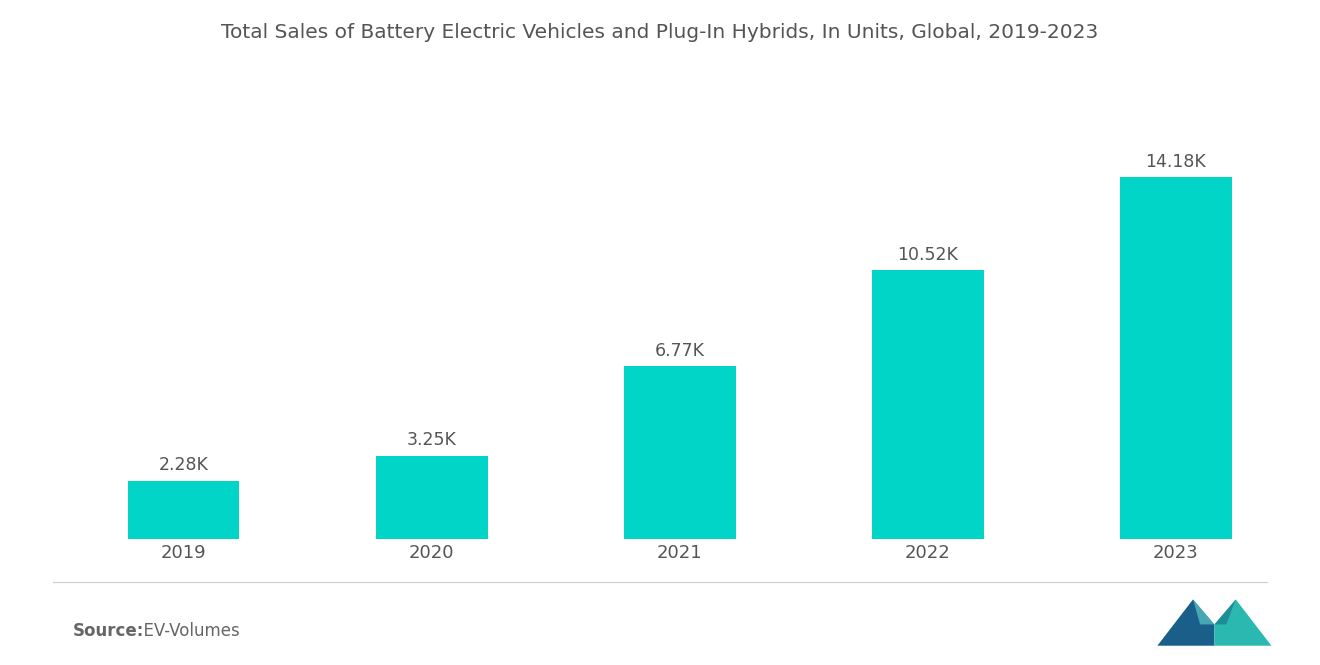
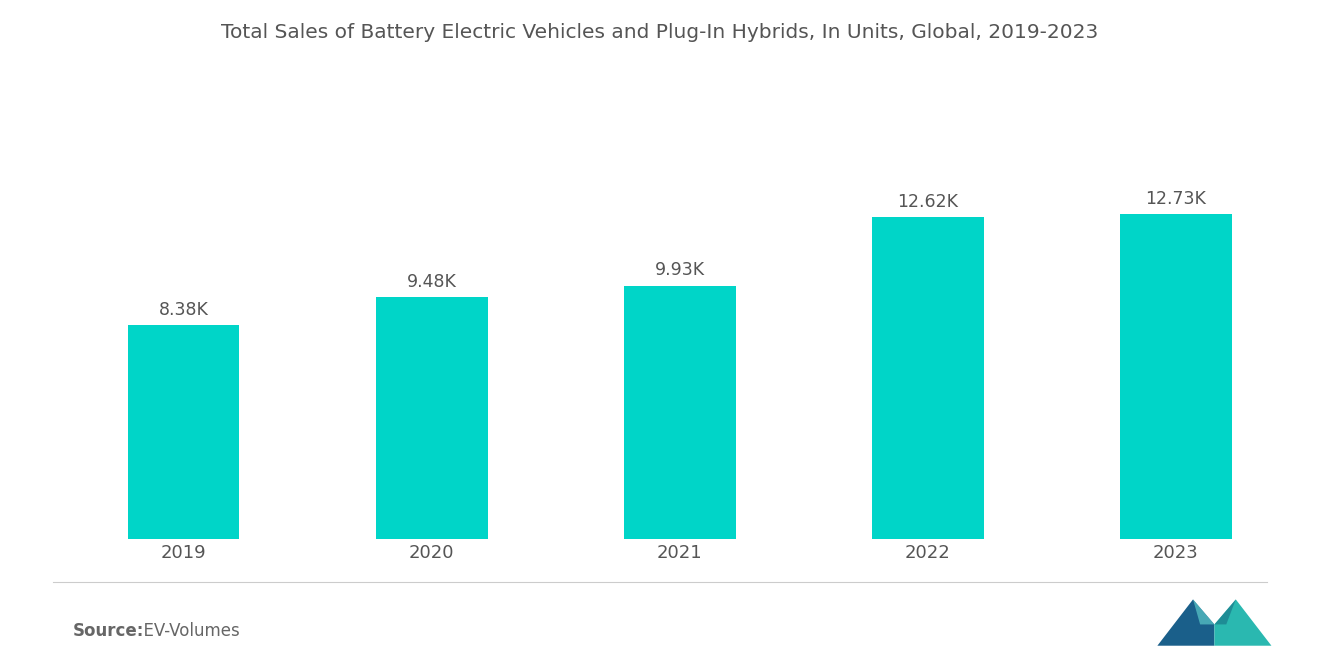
2019: 2.28K -> 8.38K
2020: 3.25K -> 9.48K
2021: 6.77K -> 9.93K
2022: 10.52K -> 12.62K
2023: 14.18K -> 12.73K
